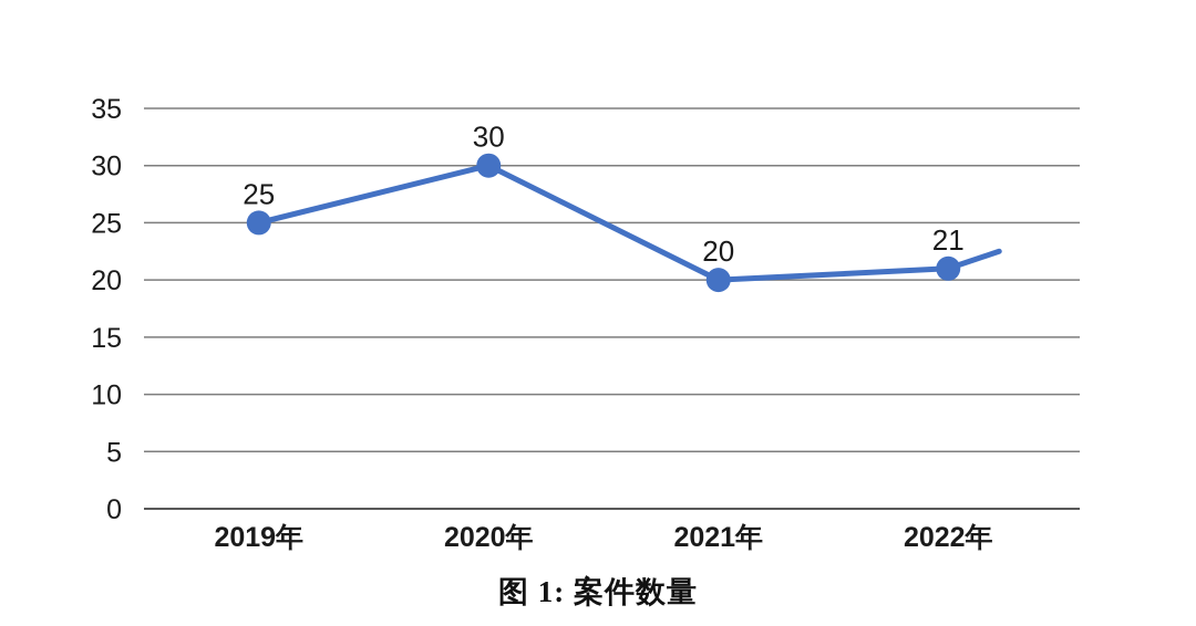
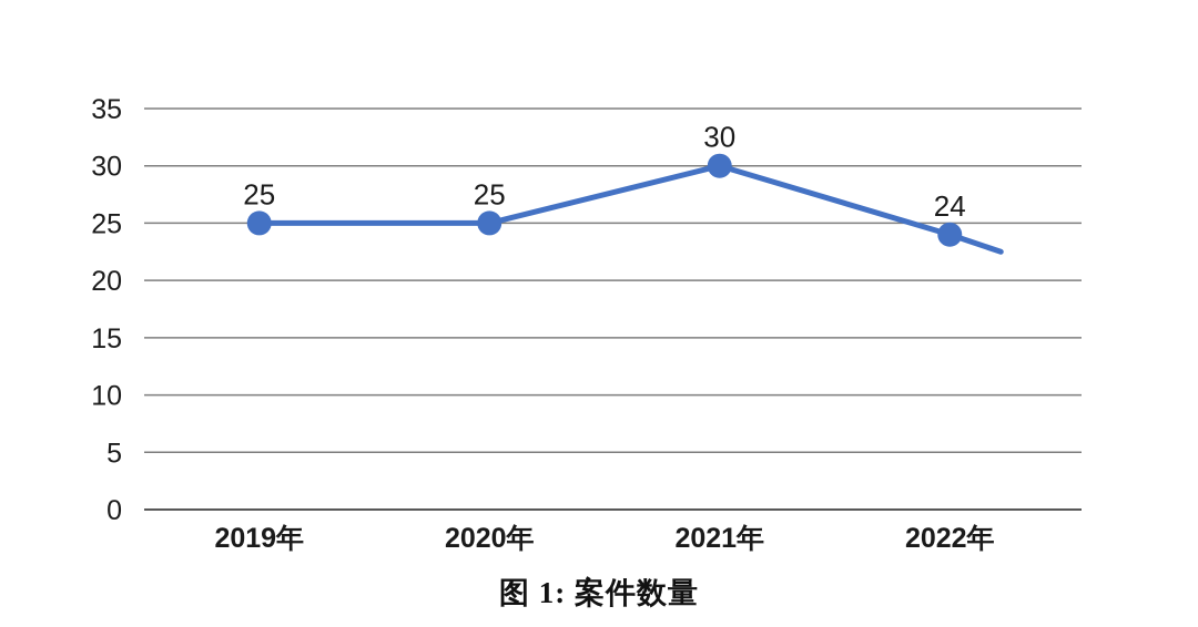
2020年: 30 -> 25
2021年: 20 -> 30
2022年: 21 -> 24
